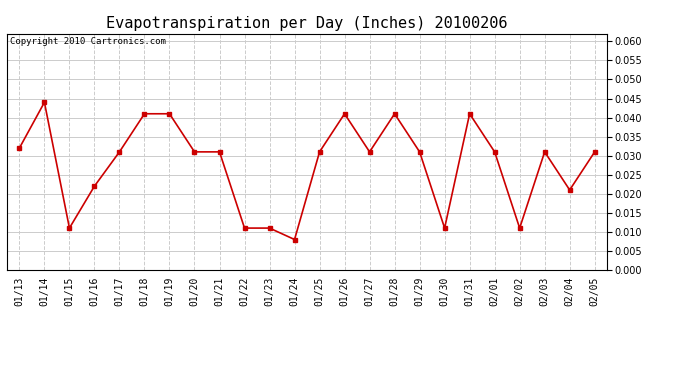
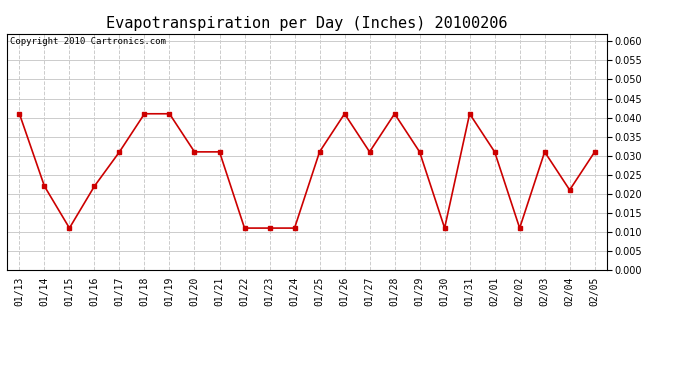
01/13: 0.032 -> 0.041
01/14: 0.044 -> 0.022
01/24: 0.008 -> 0.011
